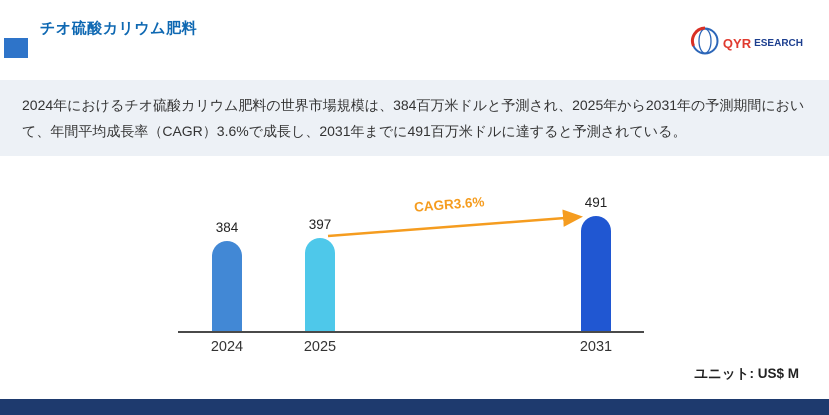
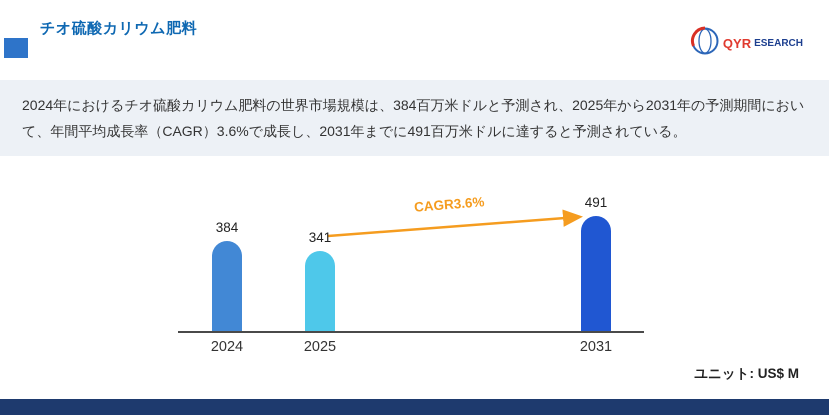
2025: 397 -> 341
